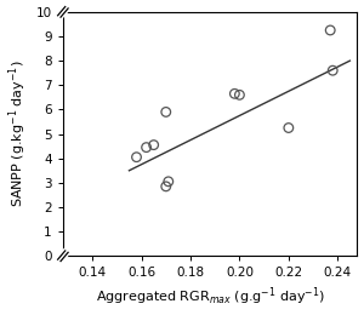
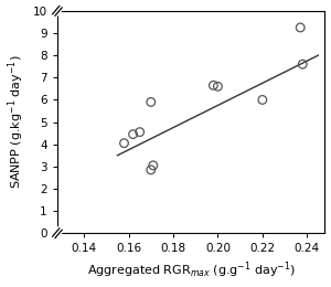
0.22: 5.25 -> 6.00
